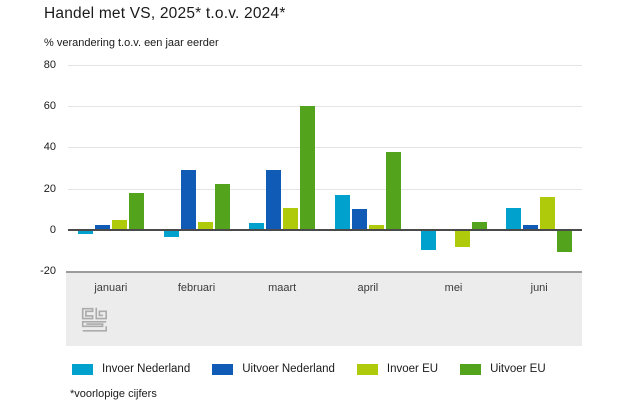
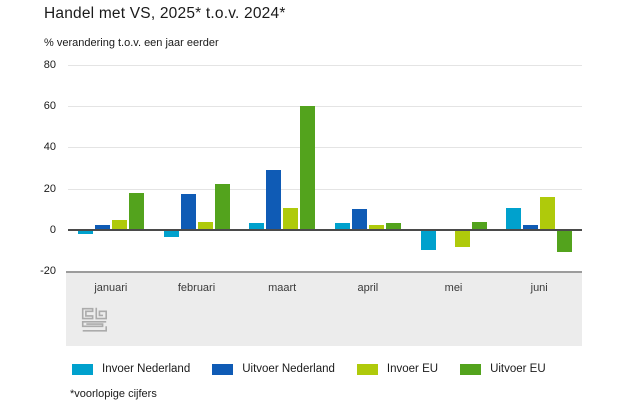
Uitvoer Nederland/februari: 29 -> 18
Invoer Nederland/april: 17 -> 4
Uitvoer EU/april: 38 -> 4
